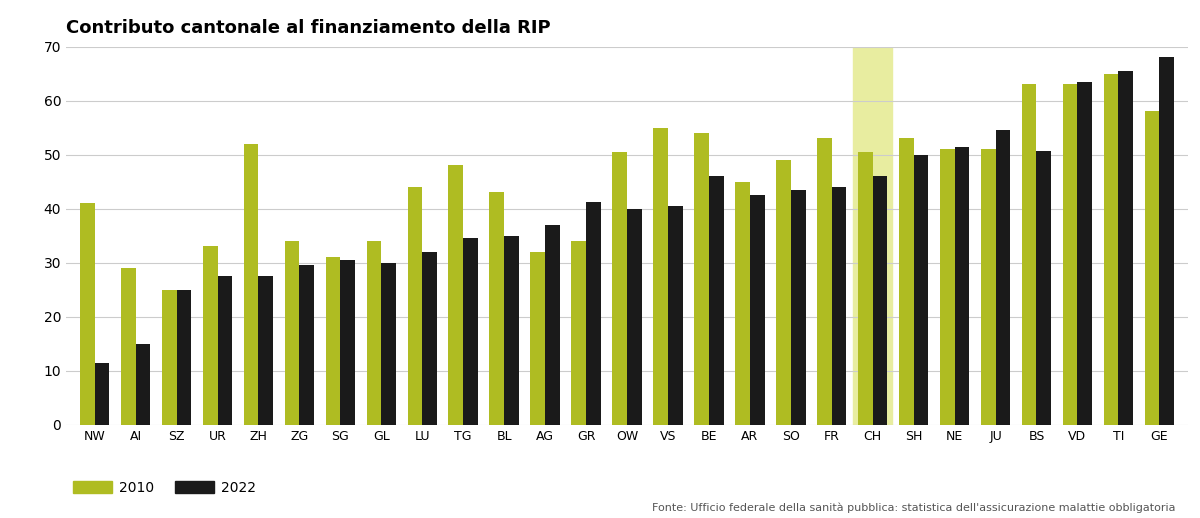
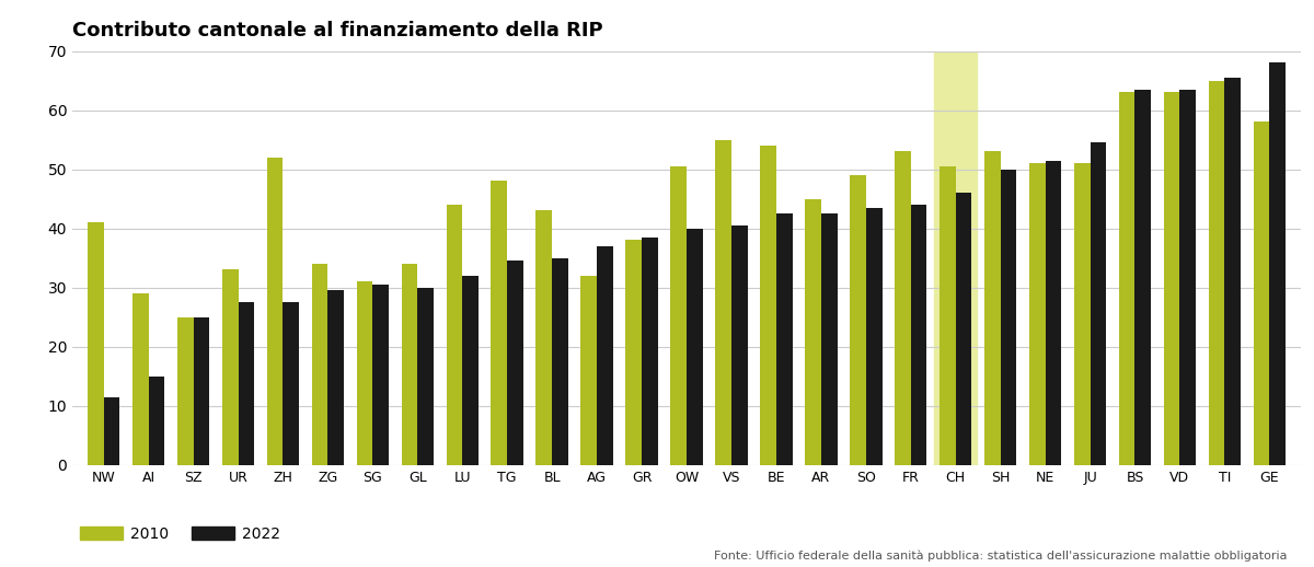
2010/GR: 34.0 -> 38.0
2022/GR: 41.2 -> 38.5
2022/BE: 46.0 -> 42.5
2022/BS: 50.6 -> 63.5
